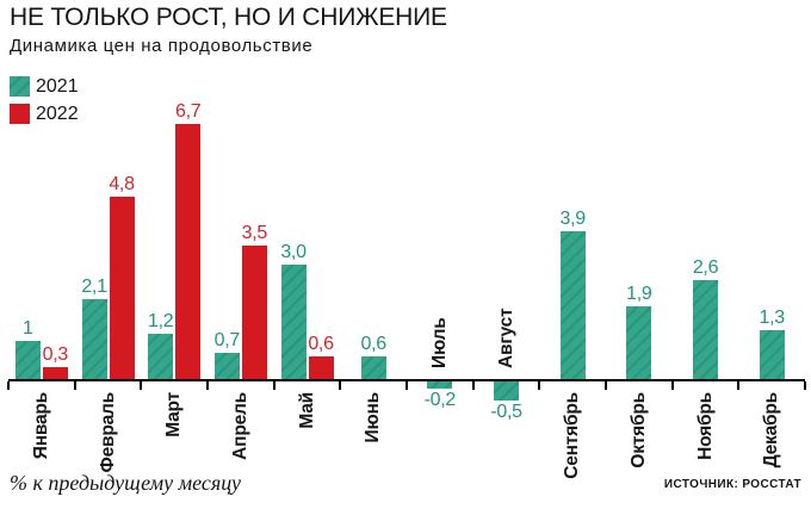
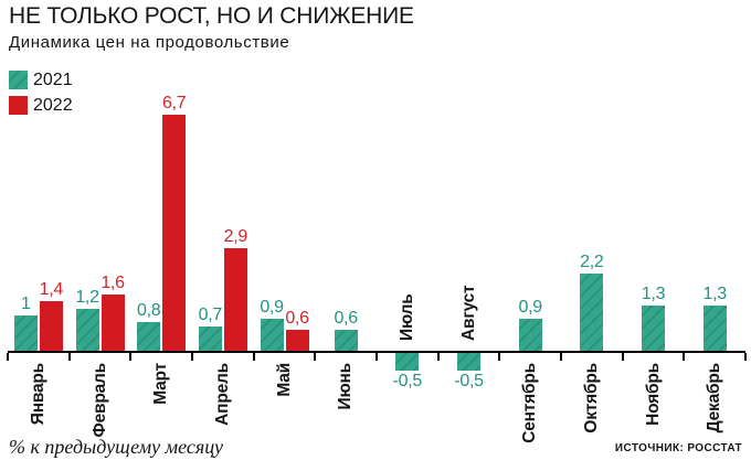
2022/Январь: 0,3 -> 1,4
2021/Февраль: 2,1 -> 1,2
2022/Февраль: 4,8 -> 1,6
2021/Март: 1,2 -> 0,8
2022/Апрель: 3,5 -> 2,9
2021/Май: 3,0 -> 0,9
2021/Июль: -0,2 -> -0,5
2021/Сентябрь: 3,9 -> 0,9
2021/Октябрь: 1,9 -> 2,2
2021/Ноябрь: 2,6 -> 1,3
